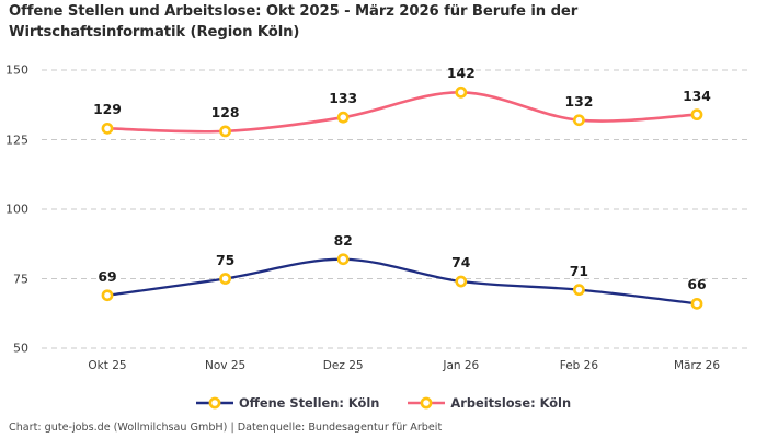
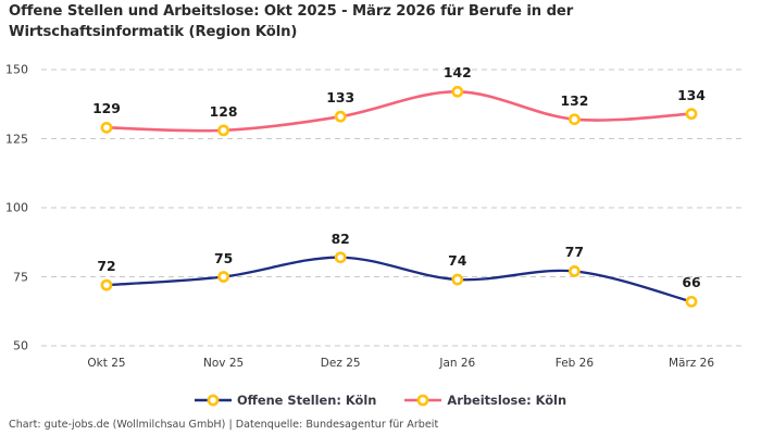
Offene Stellen: Köln/Okt 25: 69 -> 72
Offene Stellen: Köln/Feb 26: 71 -> 77
